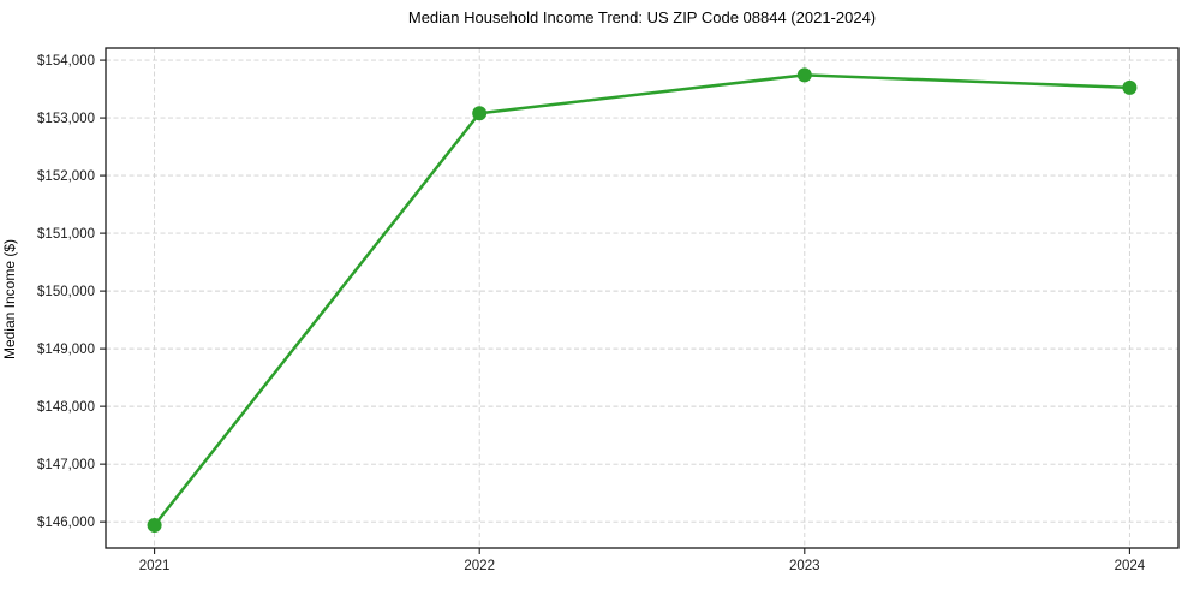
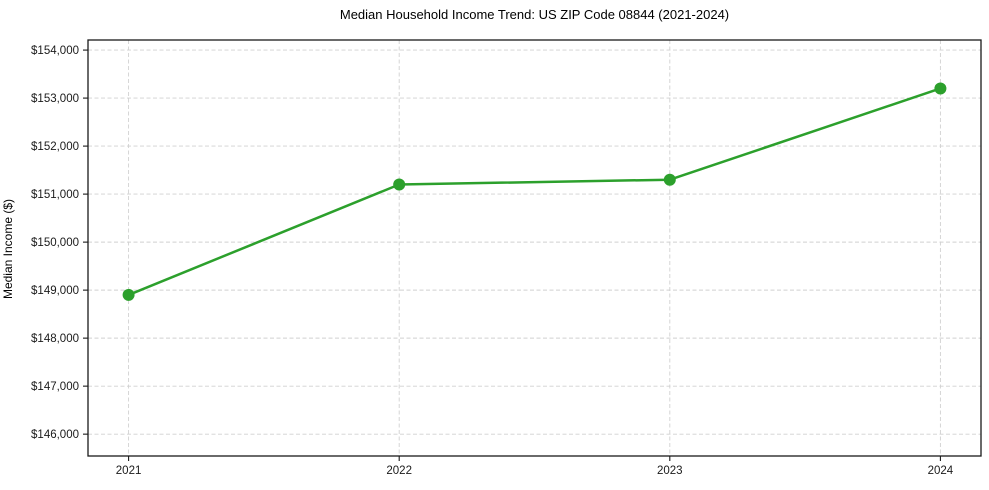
2021: $145900 -> $148900
2022: $153100 -> $151200
2023: $153700 -> $151300
2024: $153500 -> $153200
